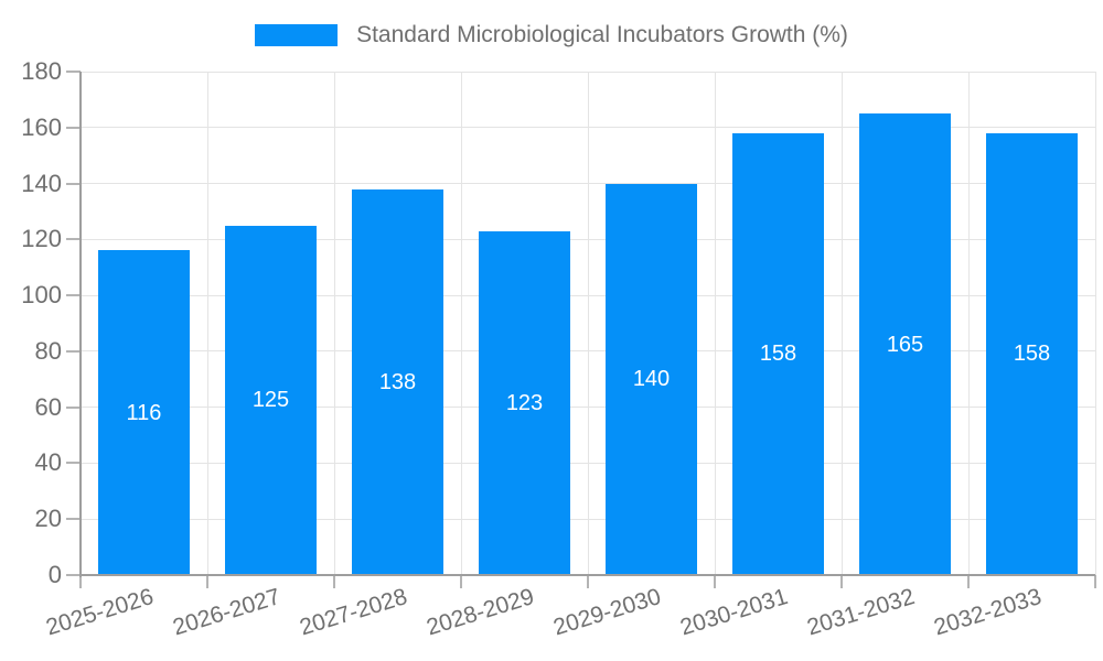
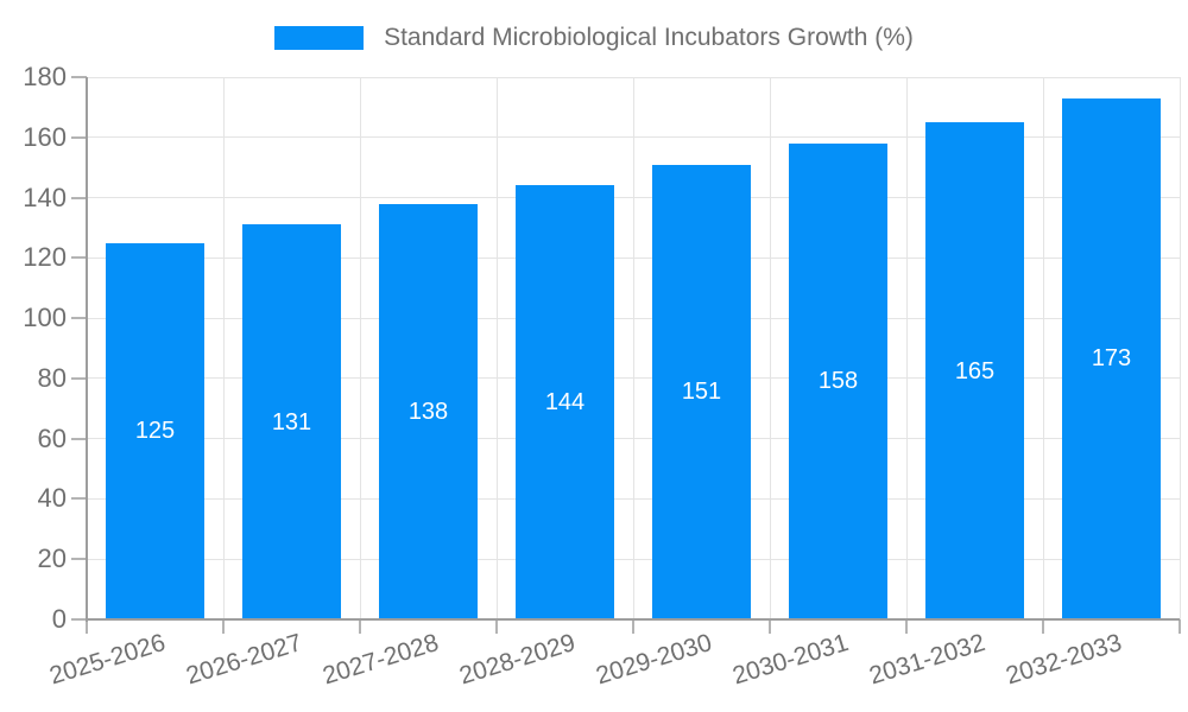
2025-2026: 116 -> 125
2026-2027: 125 -> 131
2028-2029: 123 -> 144
2029-2030: 140 -> 151
2032-2033: 158 -> 173
